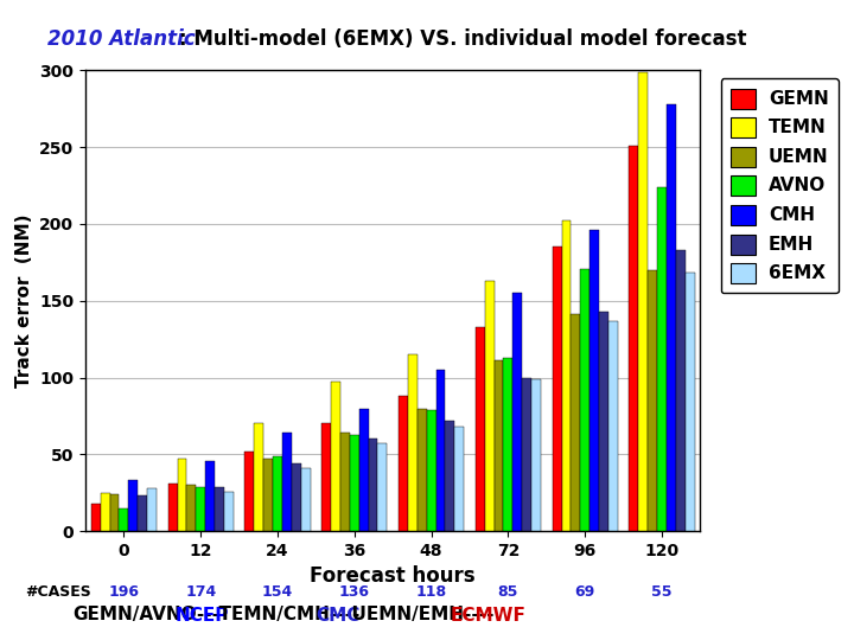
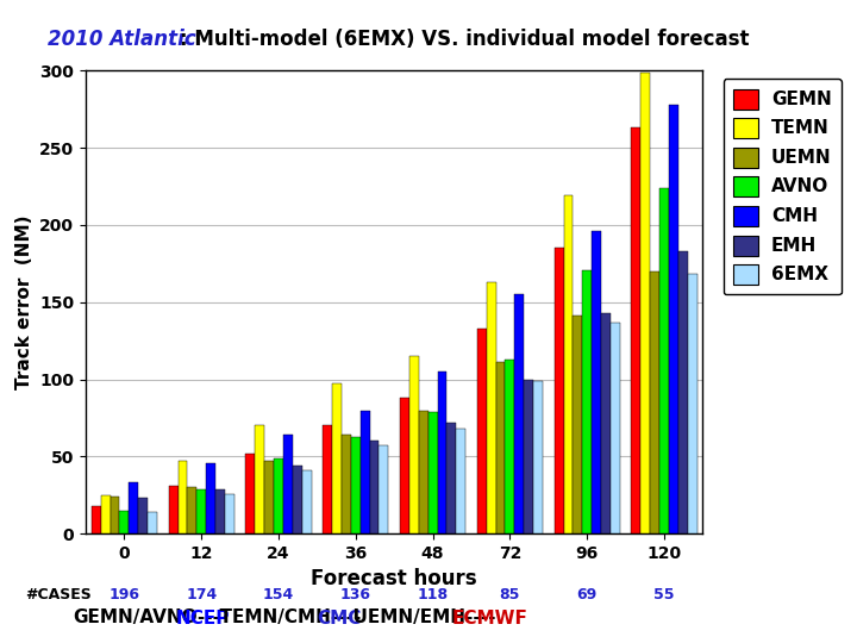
6EMX/0: 28 -> 14
TEMN/96: 202 -> 219
GEMN/120: 251 -> 263
